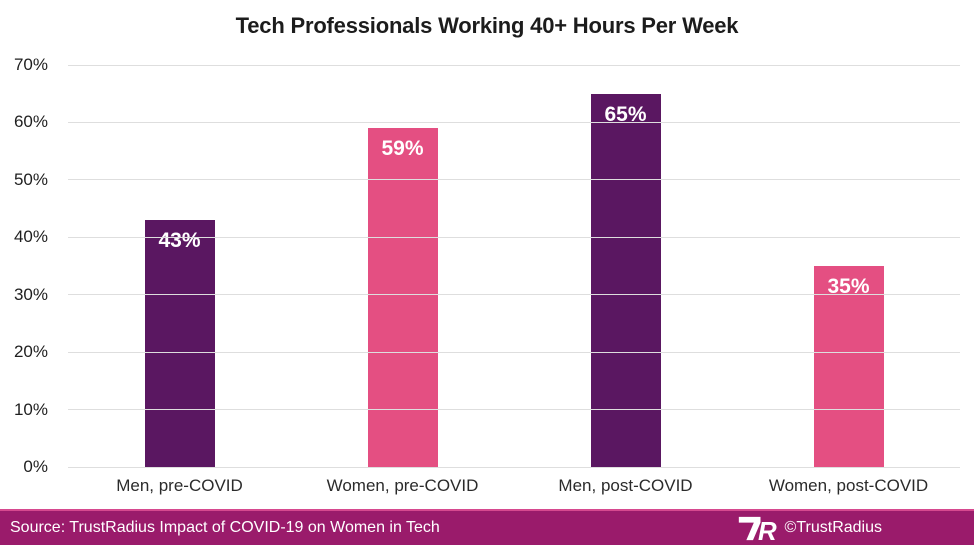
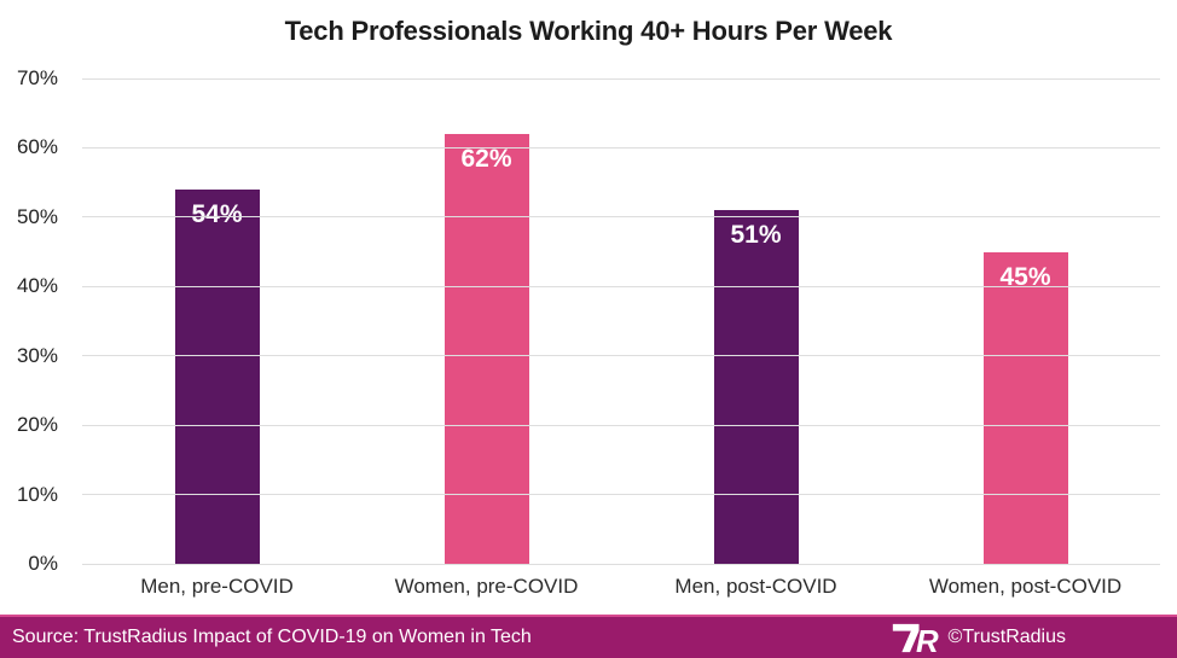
Men, pre-COVID: 43% -> 54%
Women, pre-COVID: 59% -> 62%
Men, post-COVID: 65% -> 51%
Women, post-COVID: 35% -> 45%
